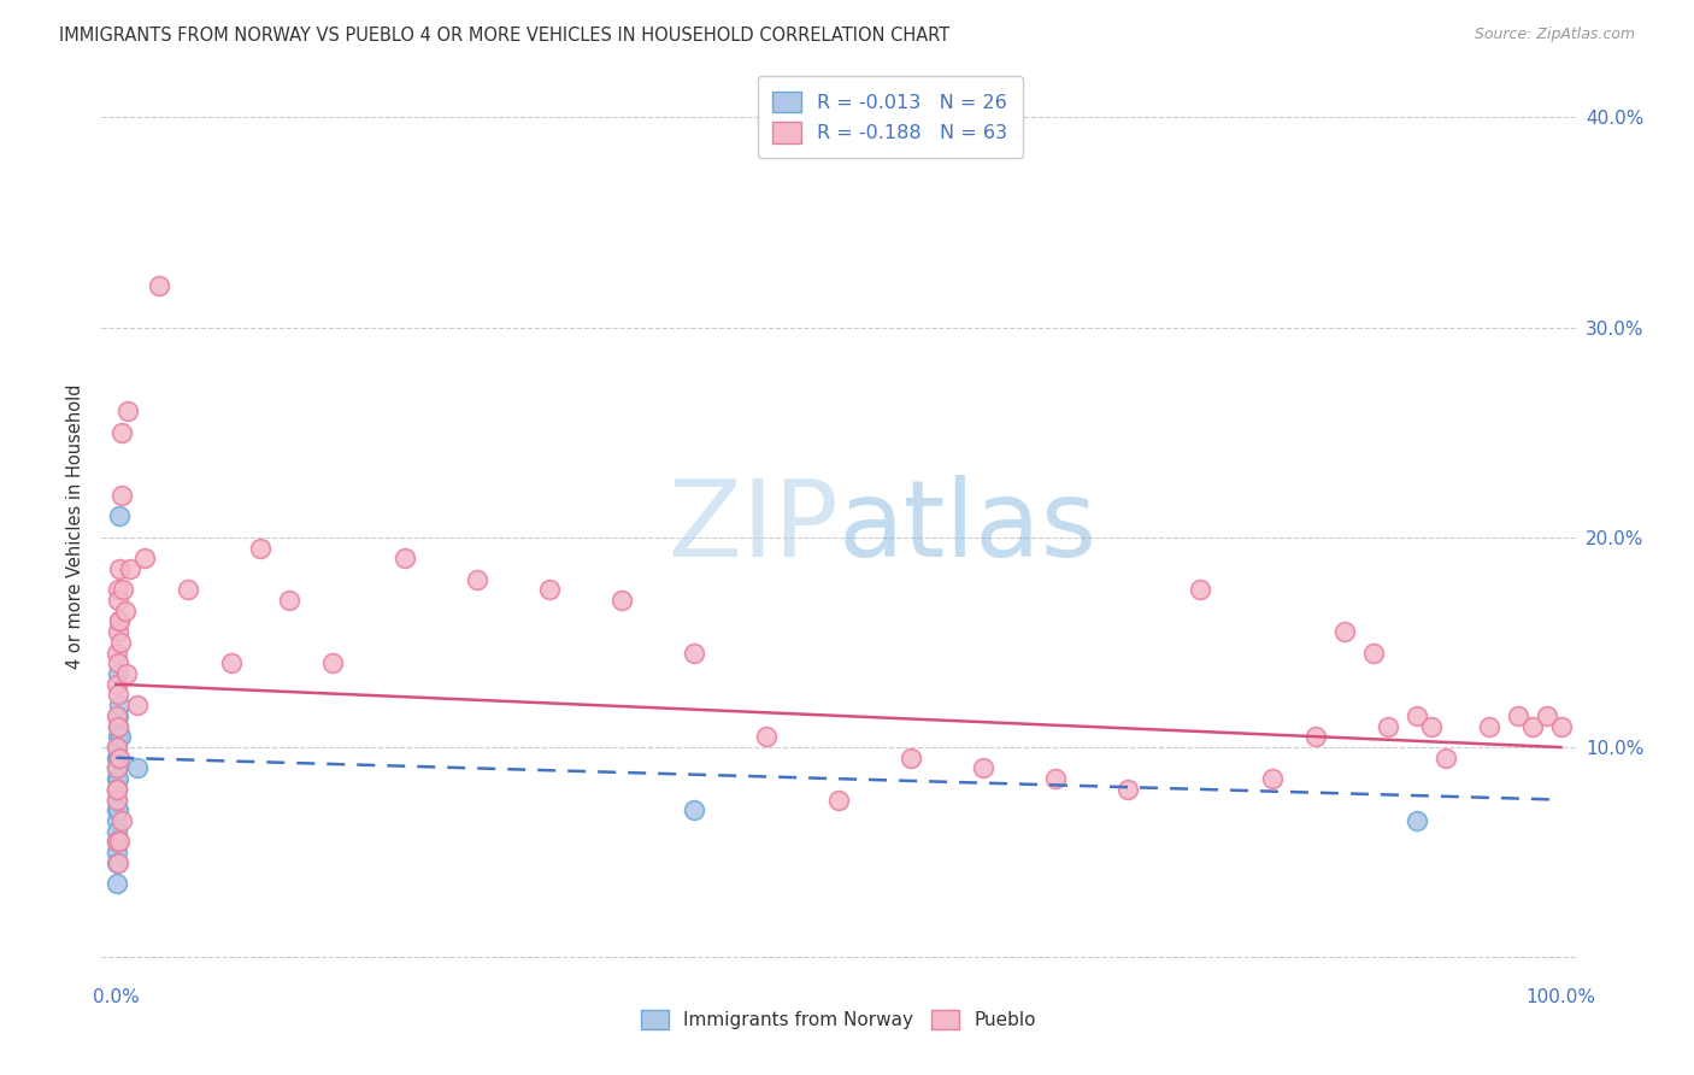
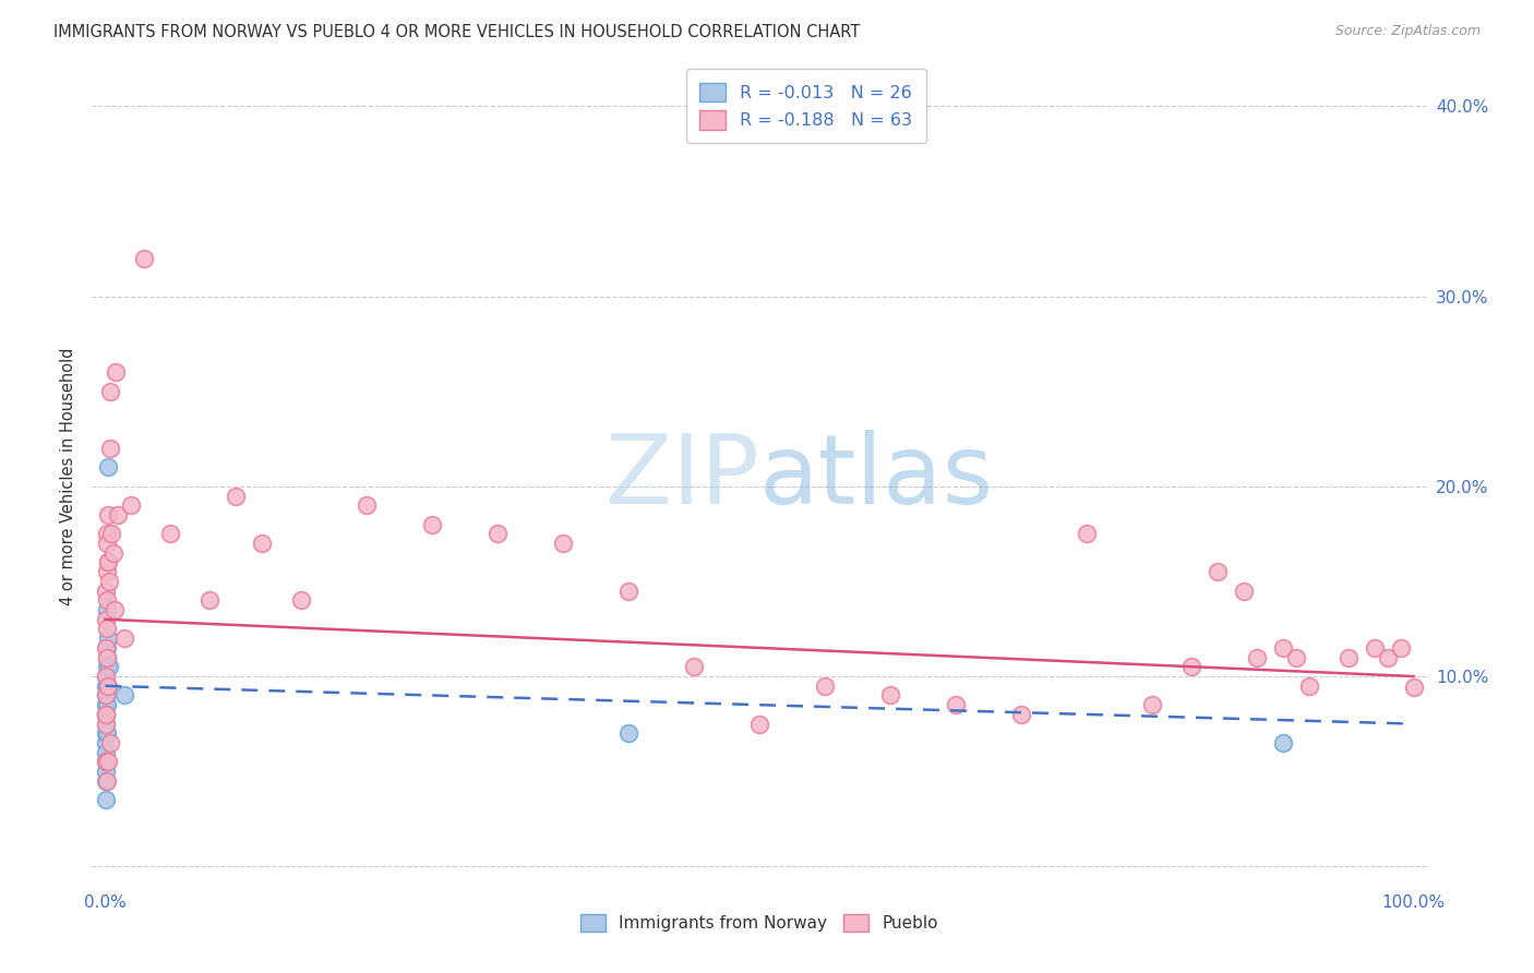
Pueblo/100.0%: 11.0% -> 9.4%
